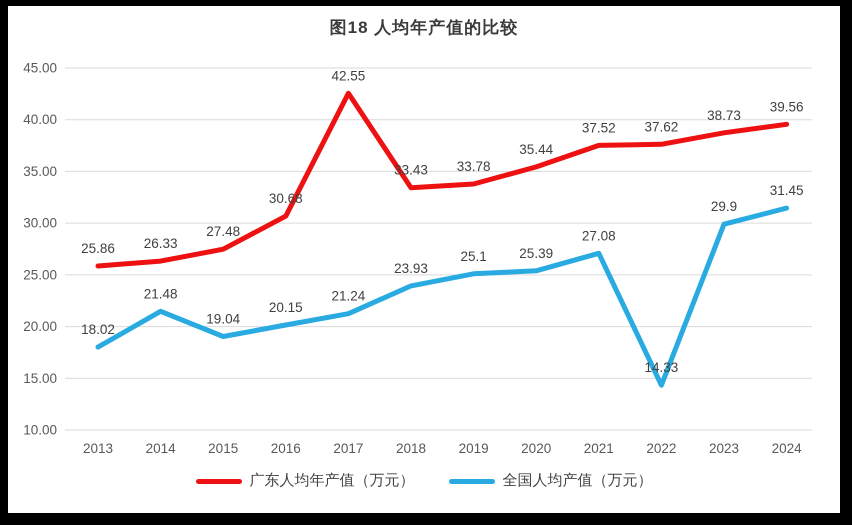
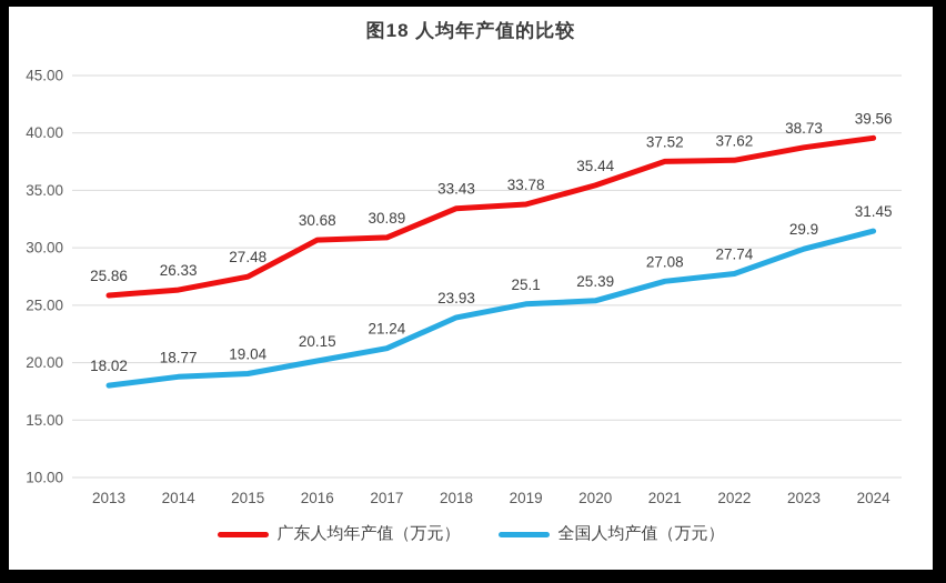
全国人均产值（万元）/2014: 21.48 -> 18.77
广东人均年产值（万元）/2017: 42.55 -> 30.89
全国人均产值（万元）/2022: 14.33 -> 27.74
